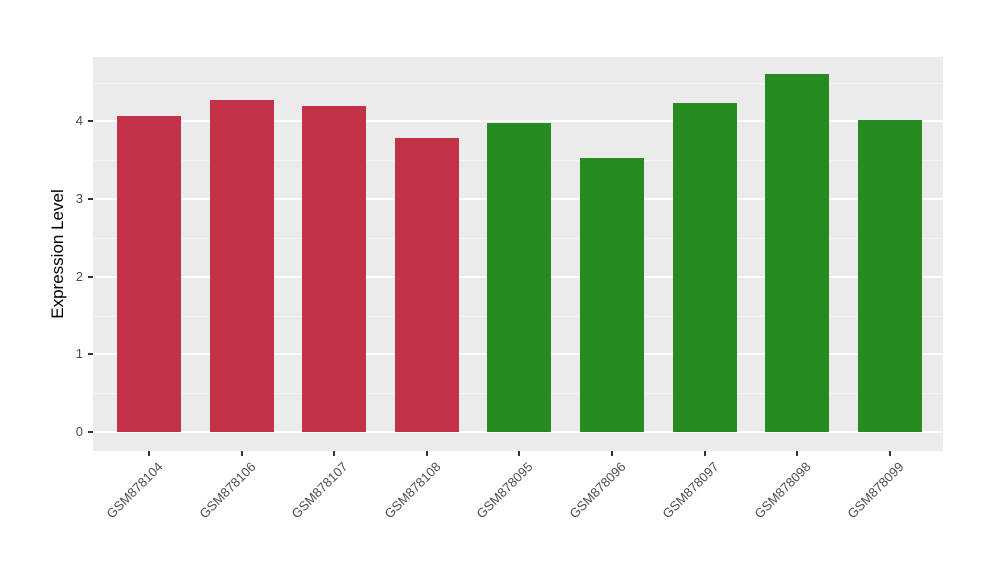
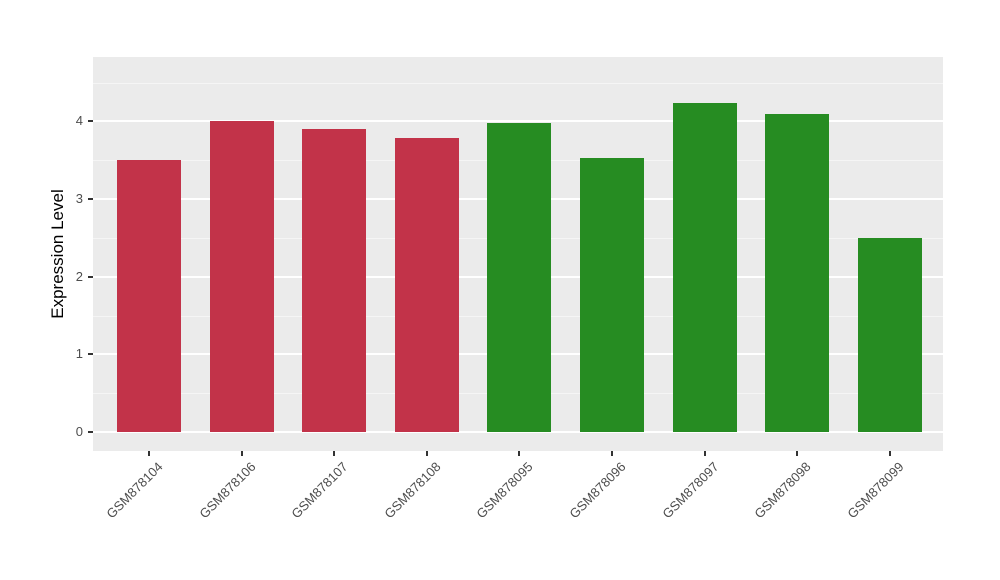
GSM878104: 4.1 -> 3.5
GSM878106: 4.3 -> 4.0
GSM878107: 4.2 -> 3.9
GSM878098: 4.6 -> 4.1
GSM878099: 4.0 -> 2.5
